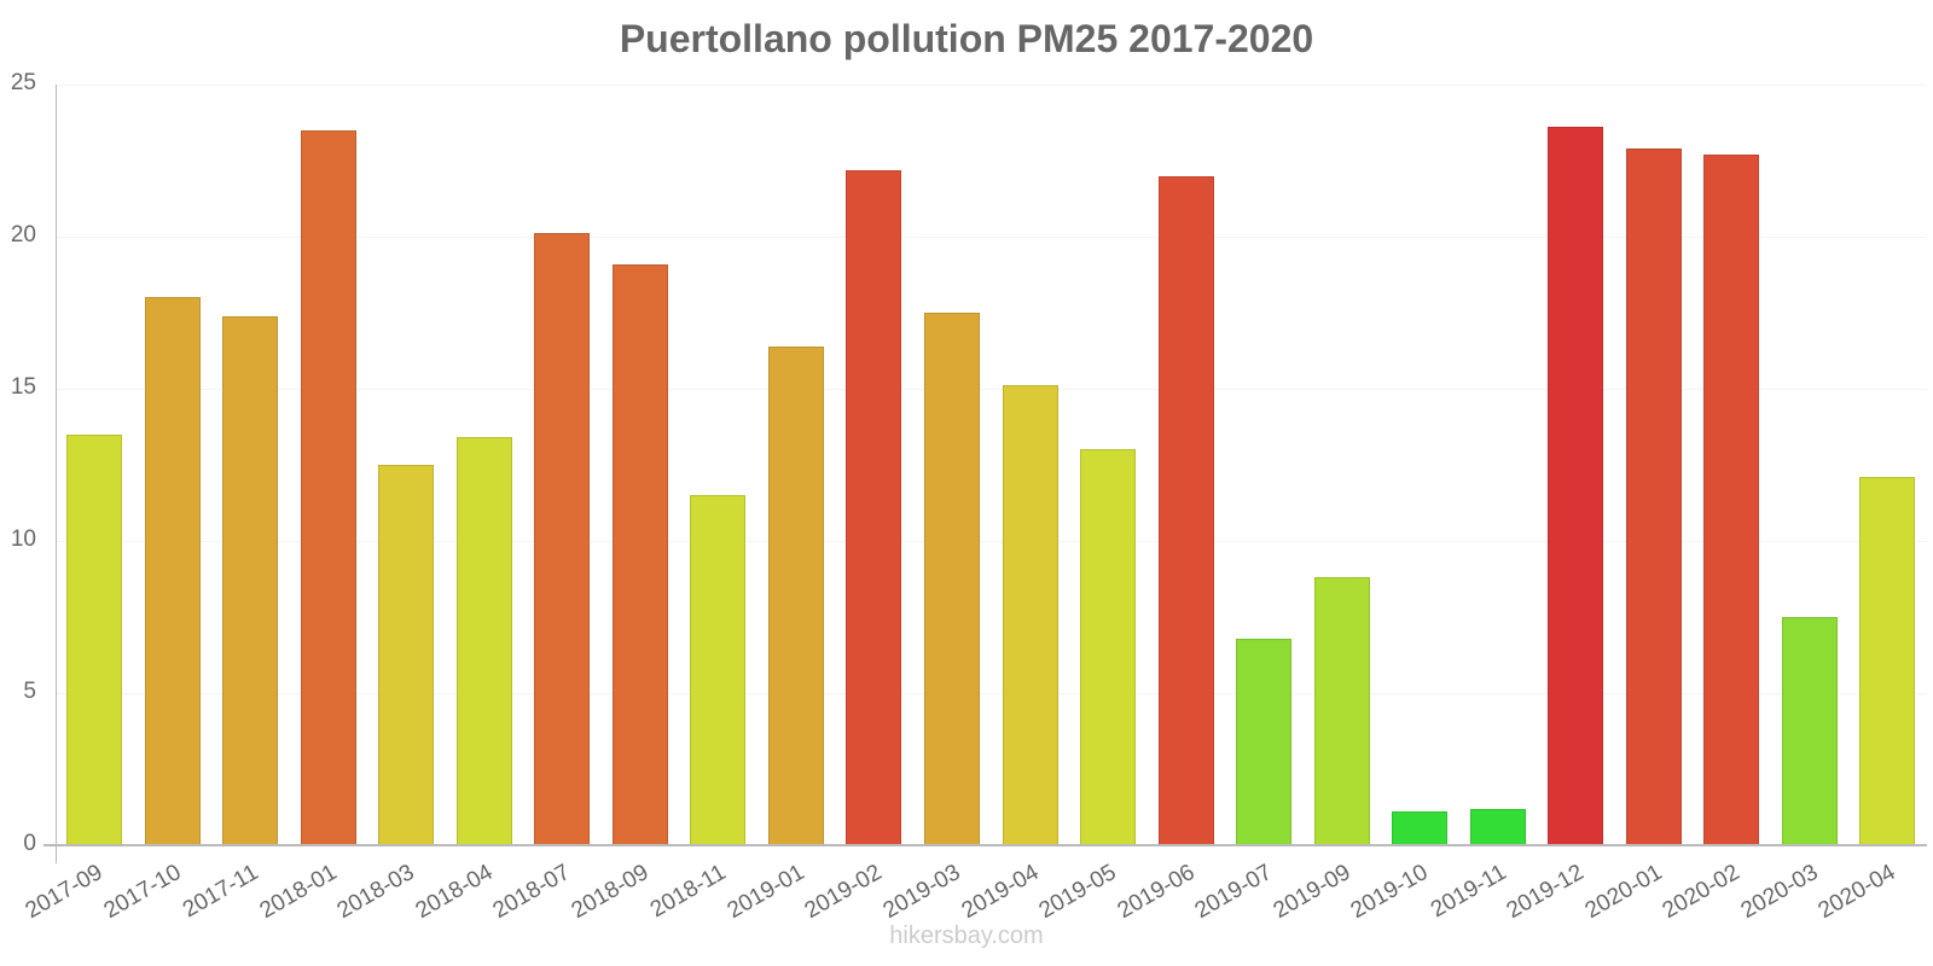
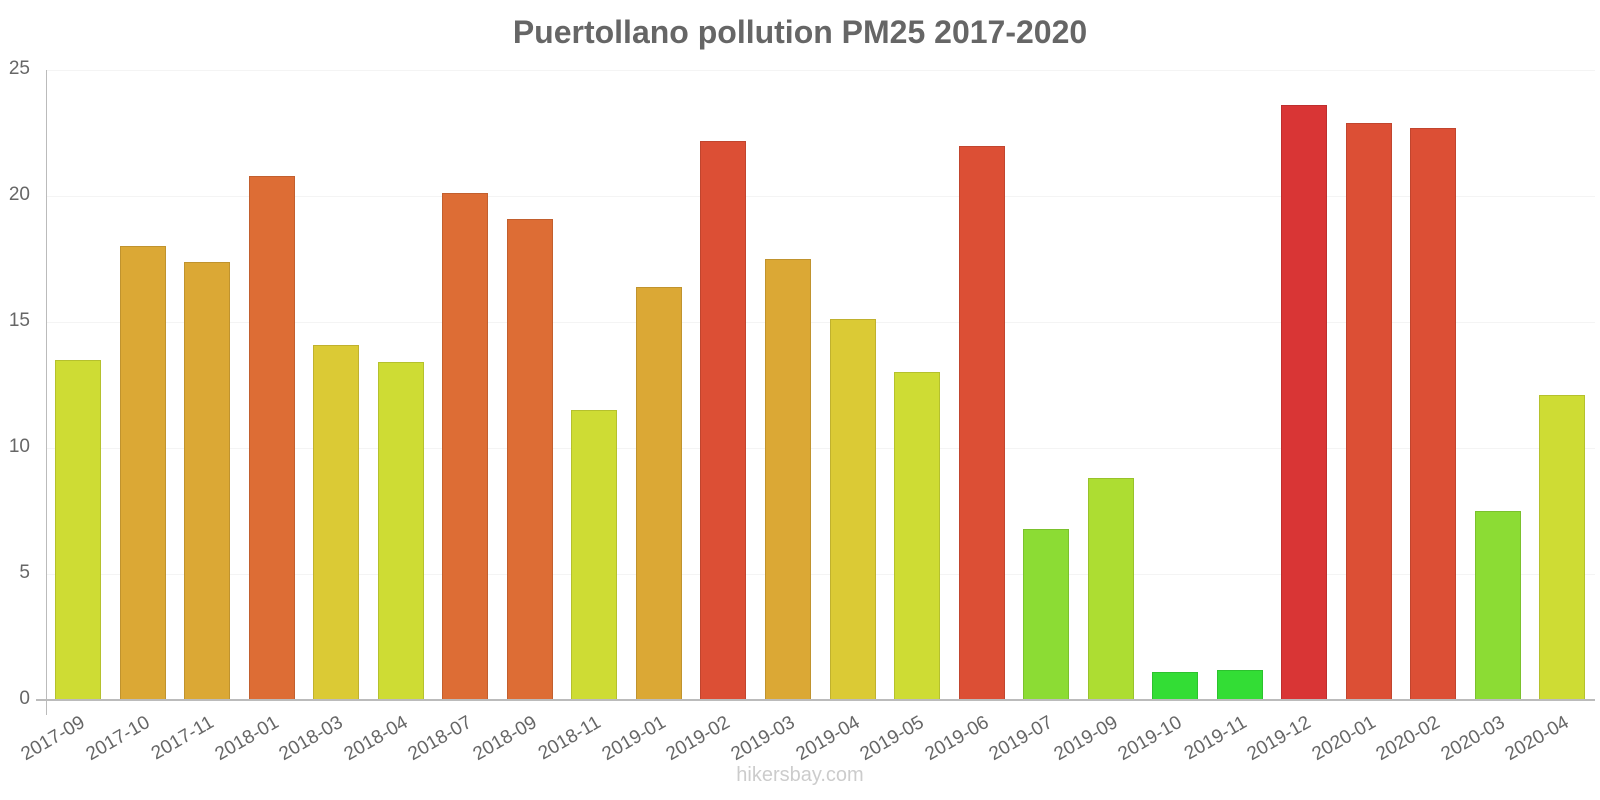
2018-01: 23.5 -> 20.8
2018-03: 12.5 -> 14.1
